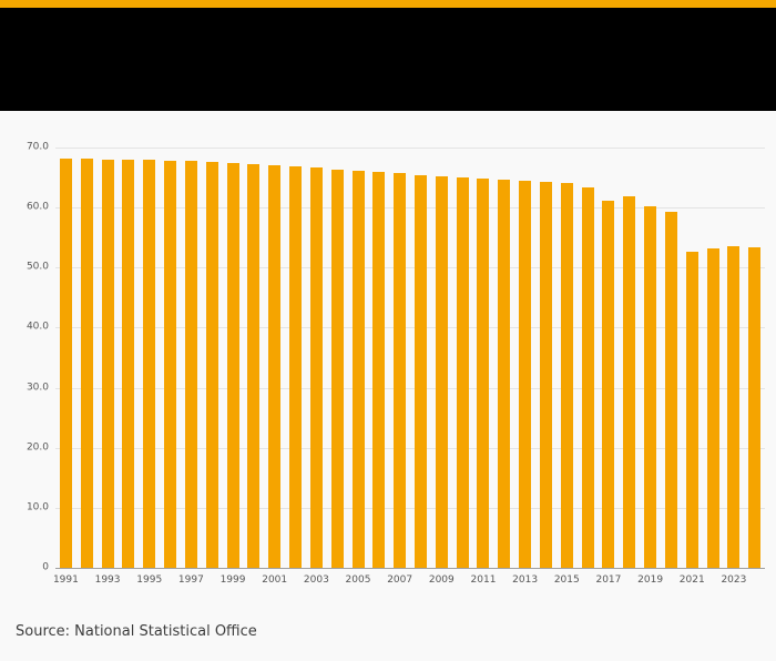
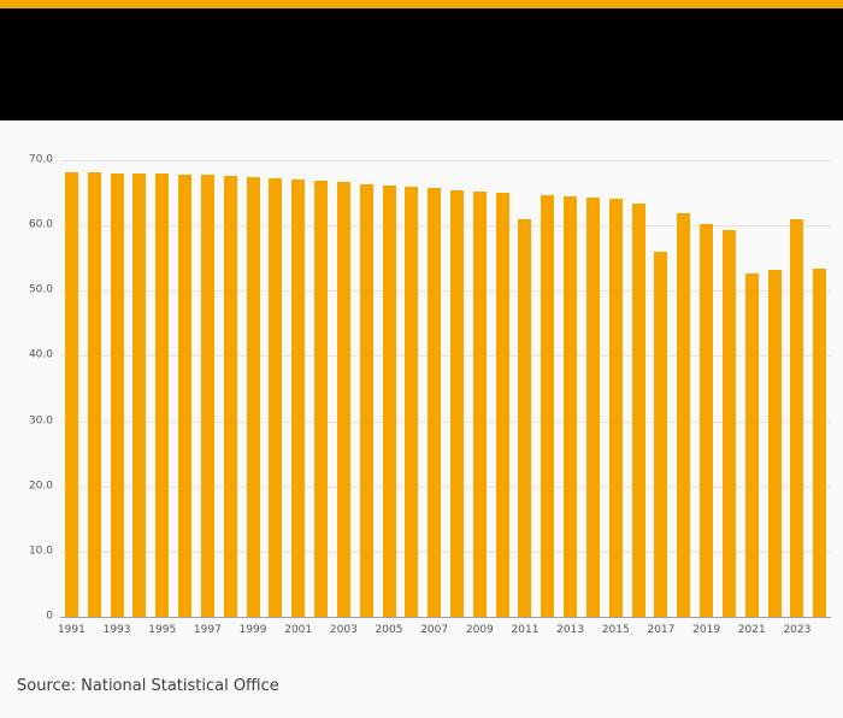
2011: 65 -> 61
2017: 61 -> 56
2023: 54 -> 61
